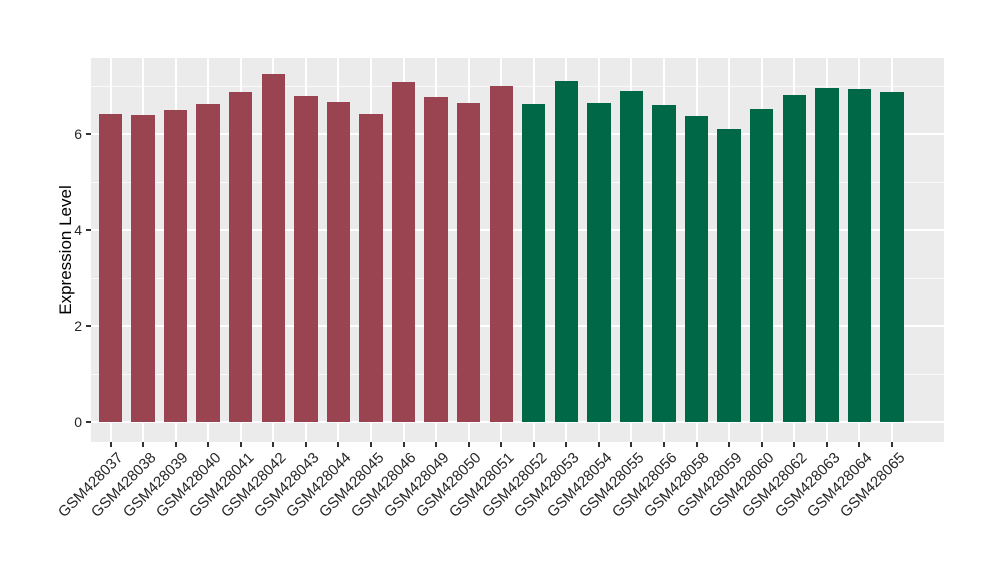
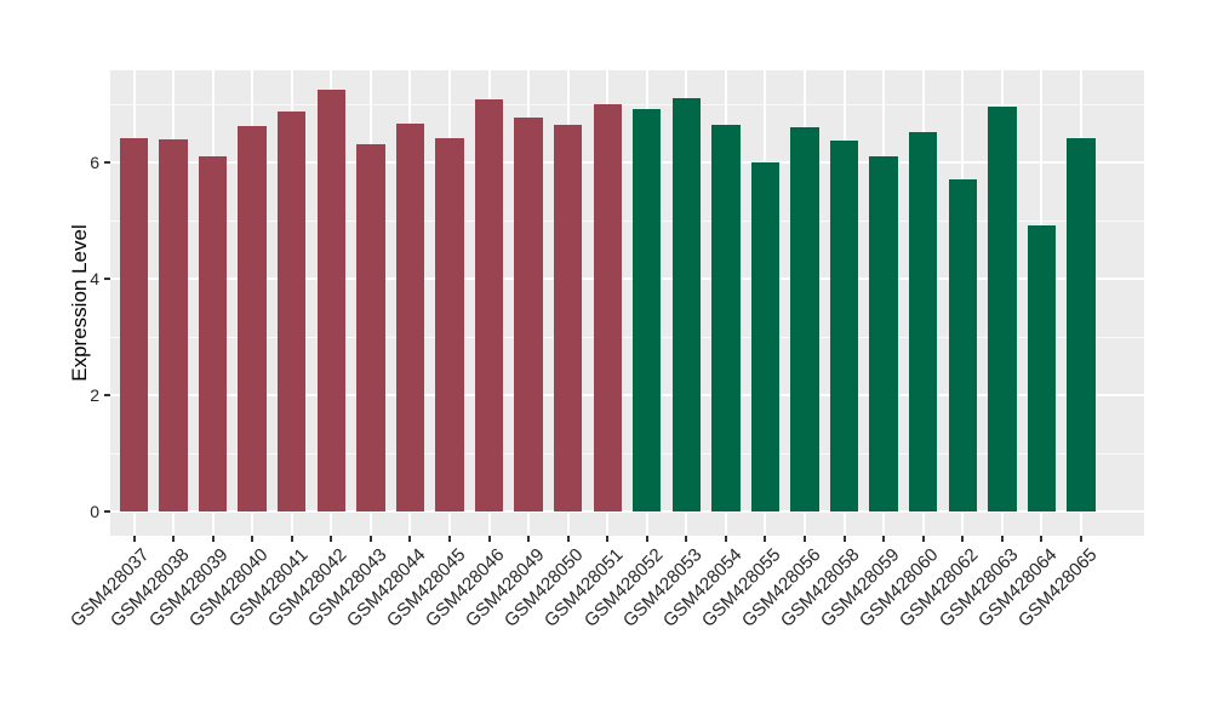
GSM428039: 6.5 -> 6.1
GSM428043: 6.8 -> 6.3
GSM428052: 6.6 -> 6.9
GSM428055: 6.9 -> 6.0
GSM428062: 6.8 -> 5.7
GSM428064: 6.9 -> 4.9
GSM428065: 6.9 -> 6.4
